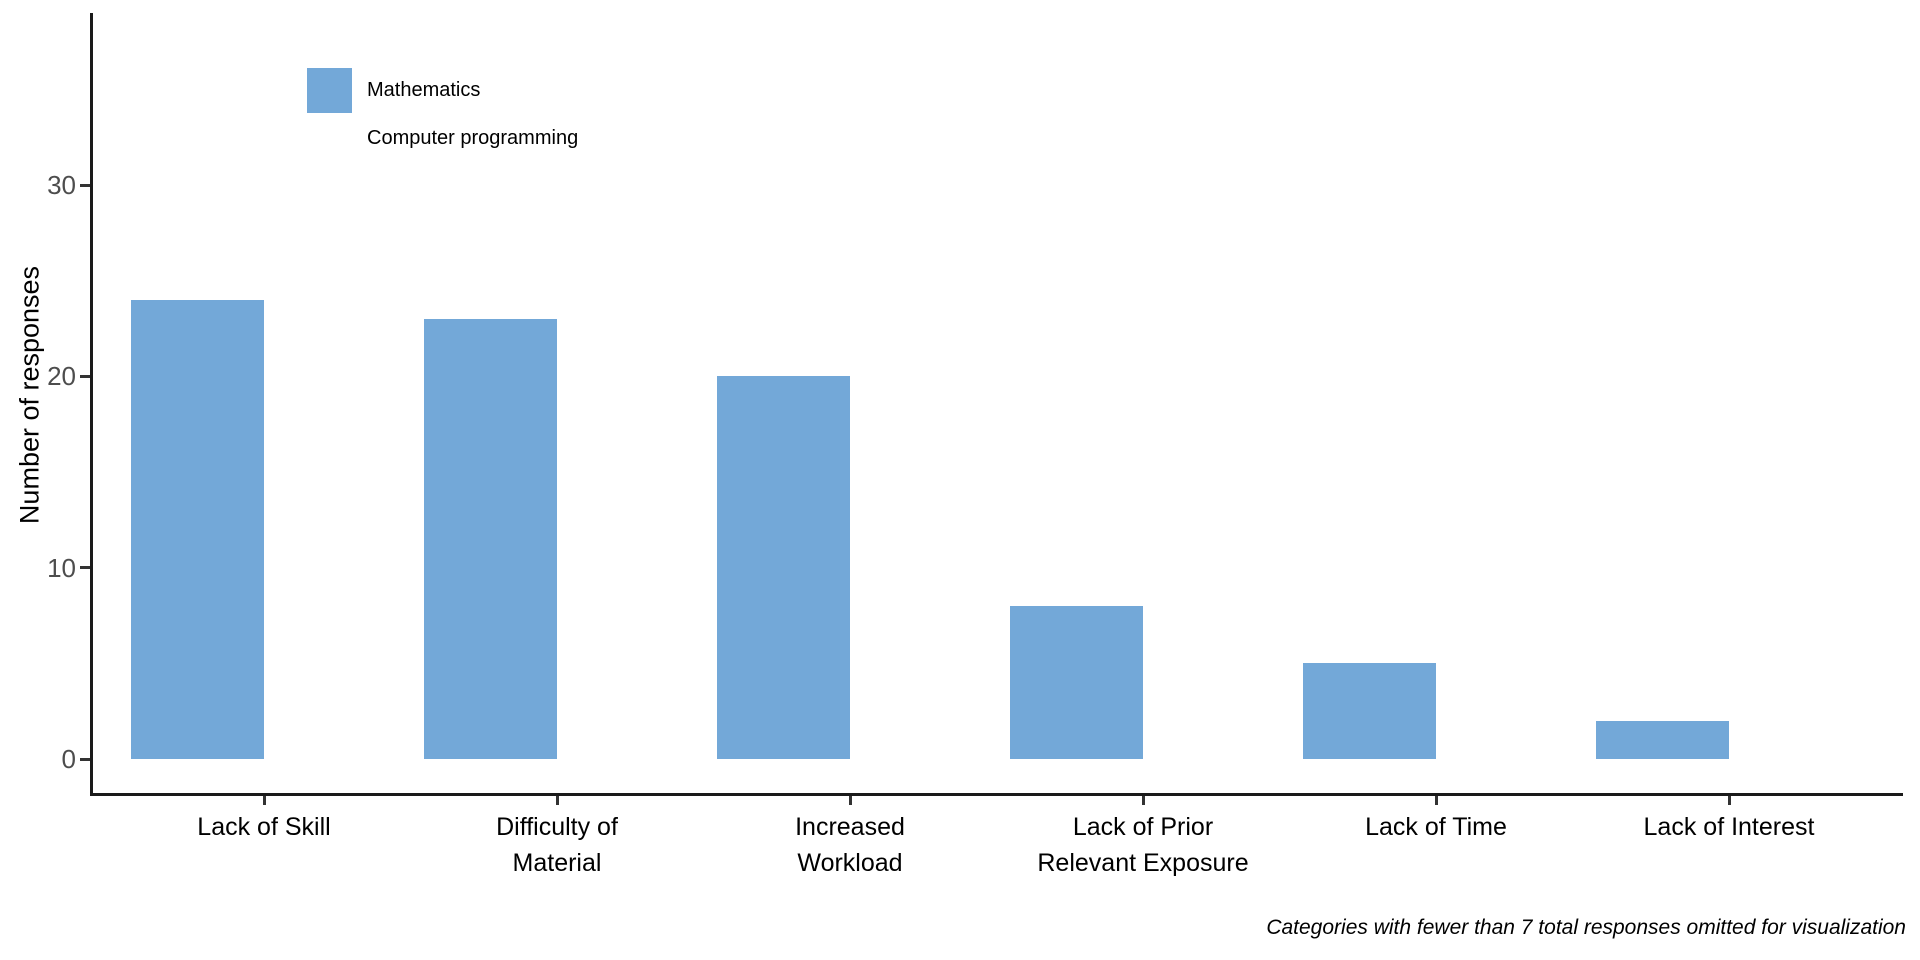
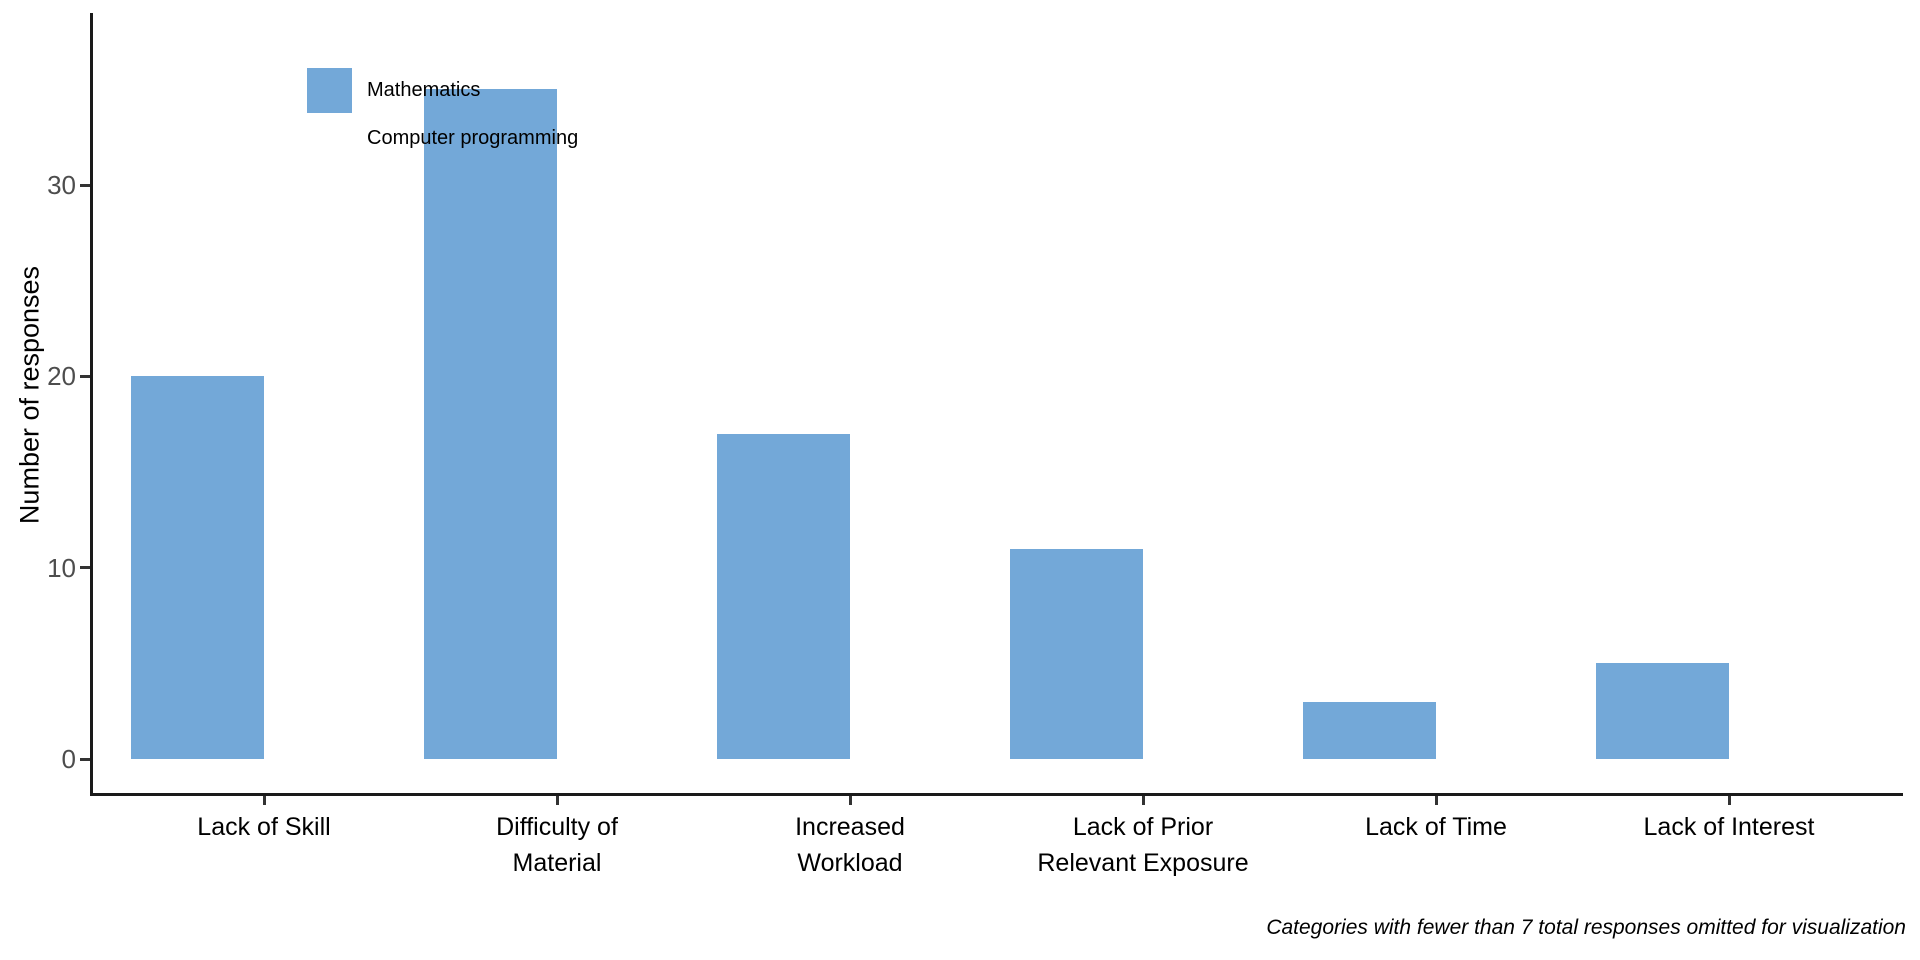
Lack of Skill: 24 -> 20
Difficulty of Material: 23 -> 35
Increased Workload: 20 -> 17
Lack of Prior Relevant Exposure: 8 -> 11
Lack of Time: 5 -> 3
Lack of Interest: 2 -> 5
